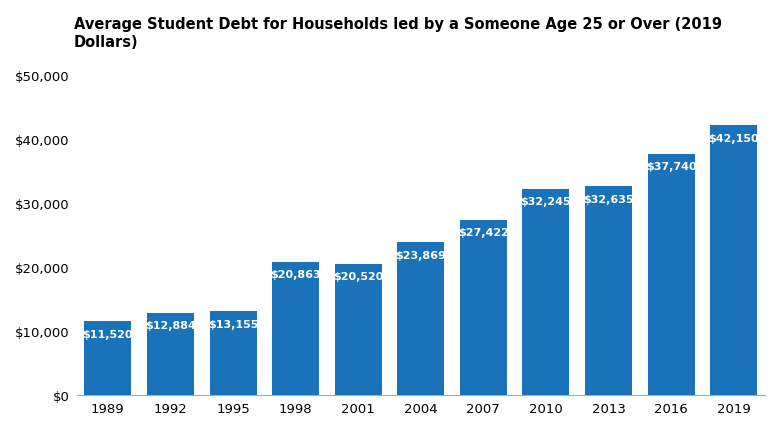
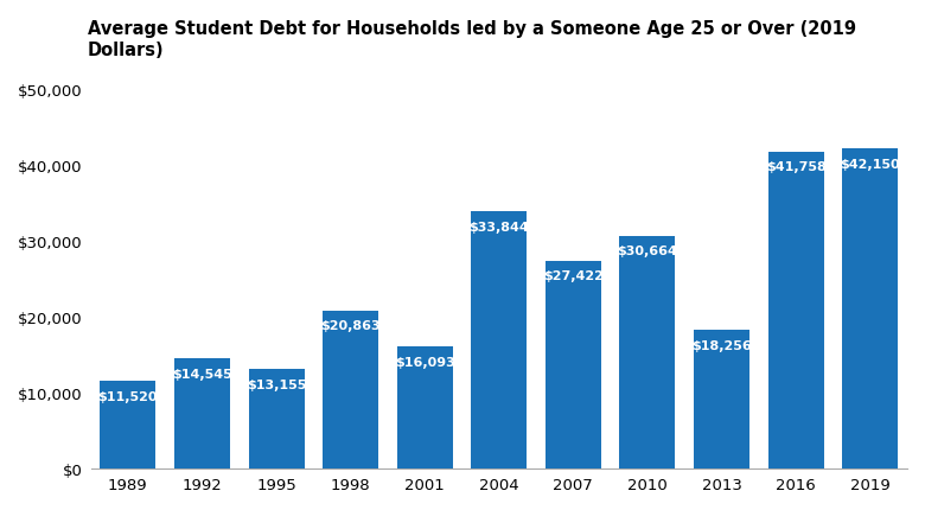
1992: $12,884 -> $14,545
2001: $20,520 -> $16,093
2004: $23,869 -> $33,844
2010: $32,245 -> $30,664
2013: $32,635 -> $18,256
2016: $37,740 -> $41,758
